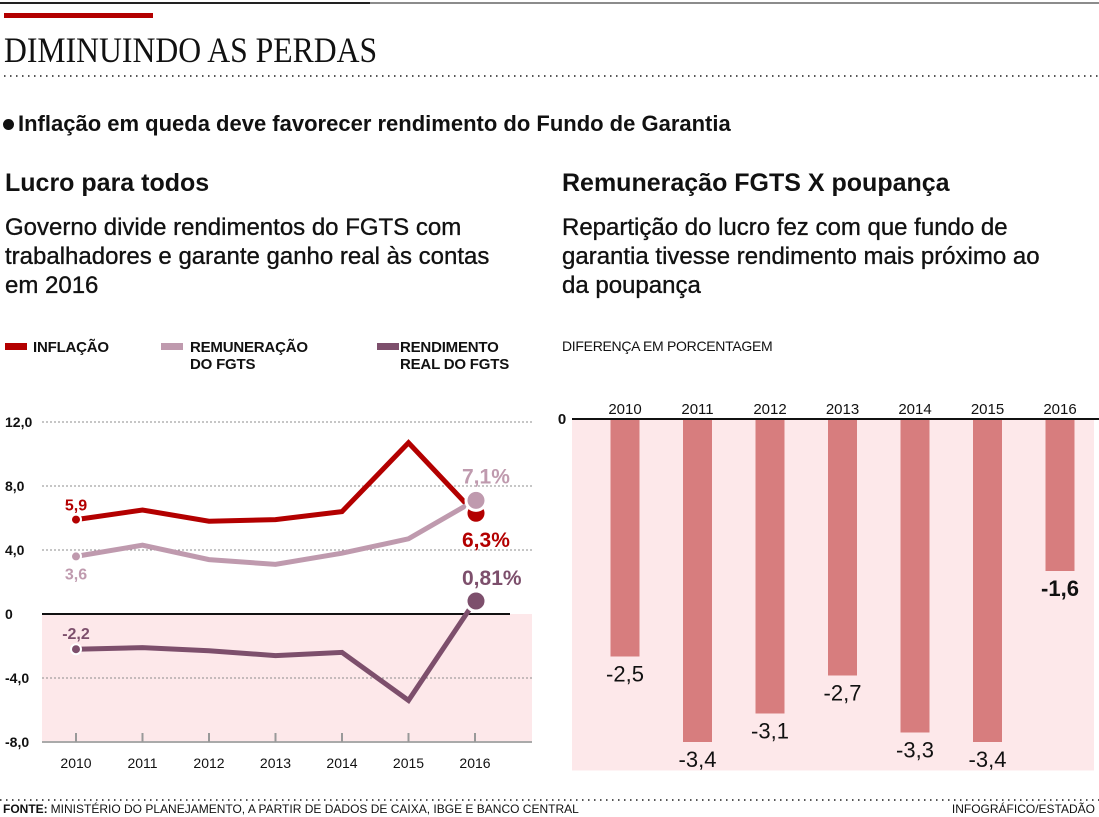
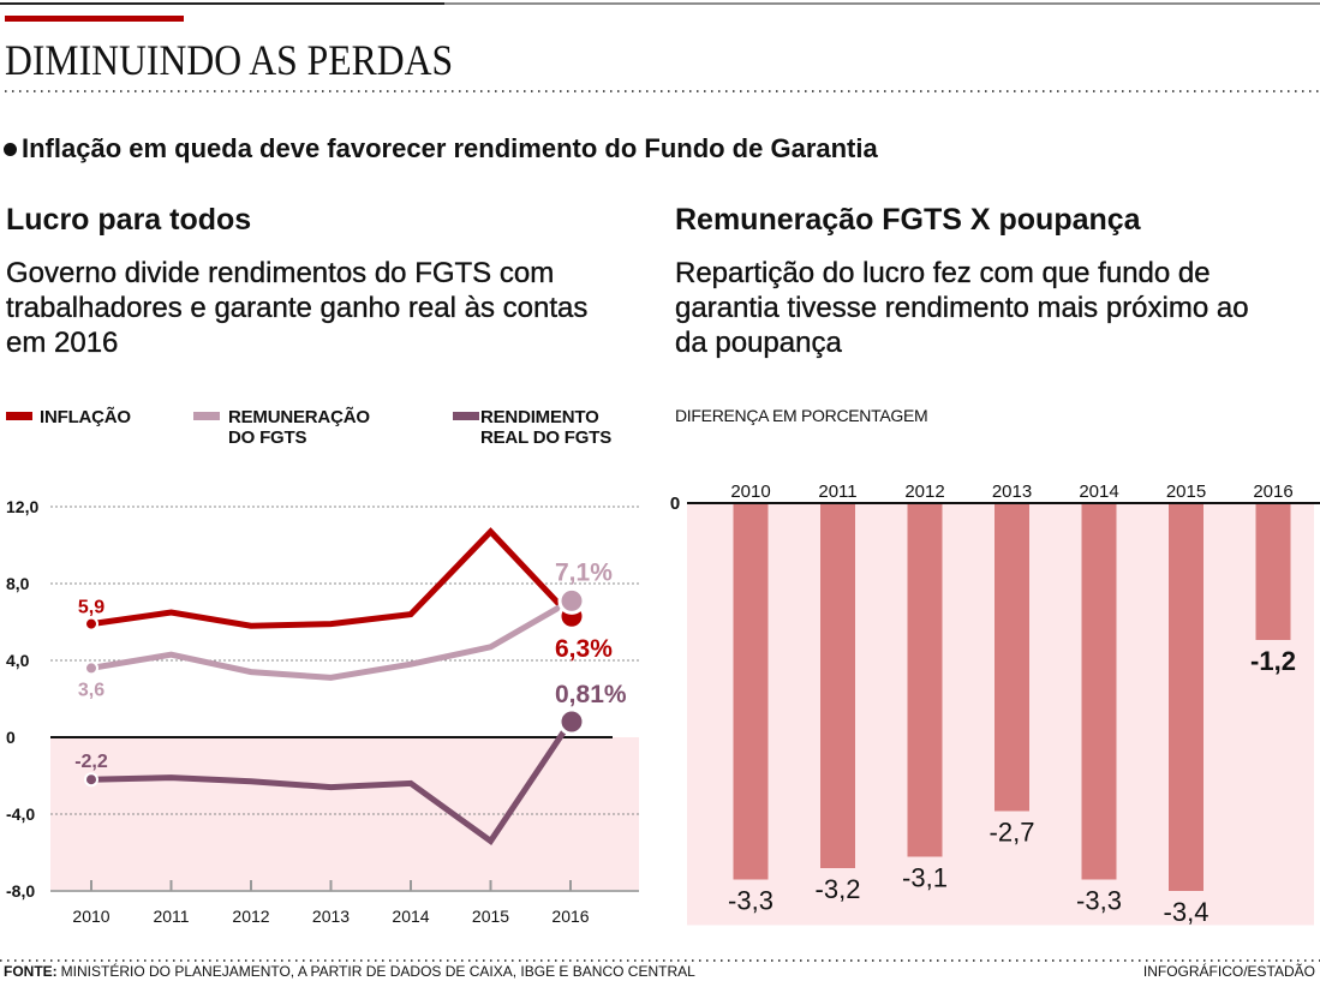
Remuneração FGTS X poupança/2010: -2,5 -> -3,3
Remuneração FGTS X poupança/2011: -3,4 -> -3,2
Remuneração FGTS X poupança/2016: -1,6 -> -1,2
